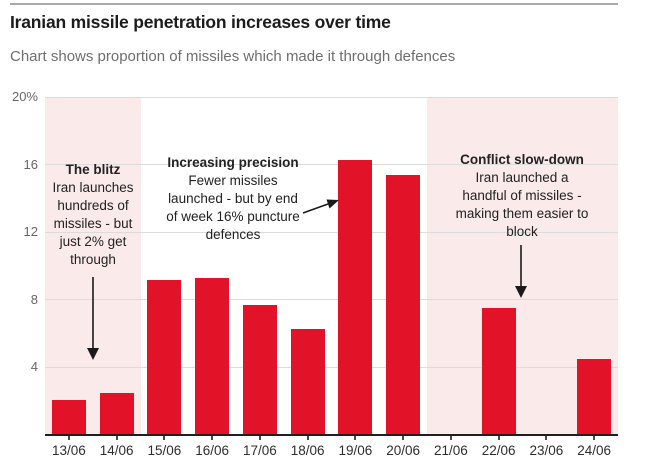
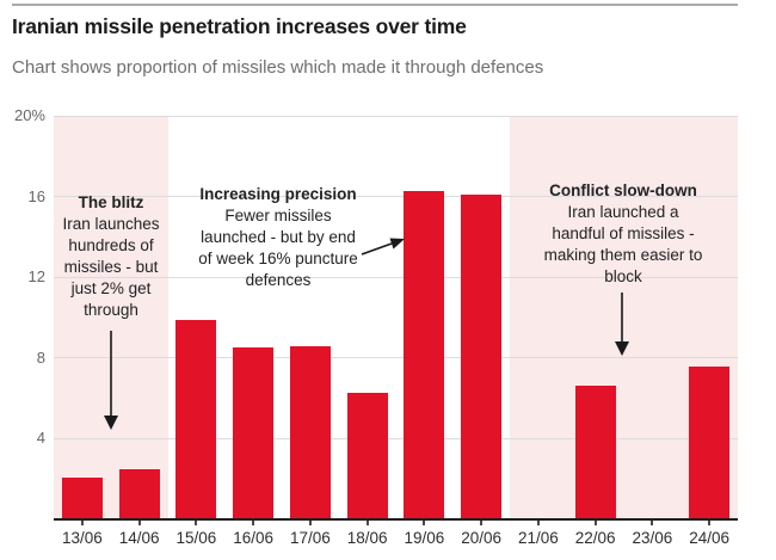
15/06: 9.2% -> 9.9%
16/06: 9.3% -> 8.5%
17/06: 7.7% -> 8.6%
20/06: 15.4% -> 16.1%
22/06: 7.5% -> 6.6%
24/06: 4.5% -> 7.6%
